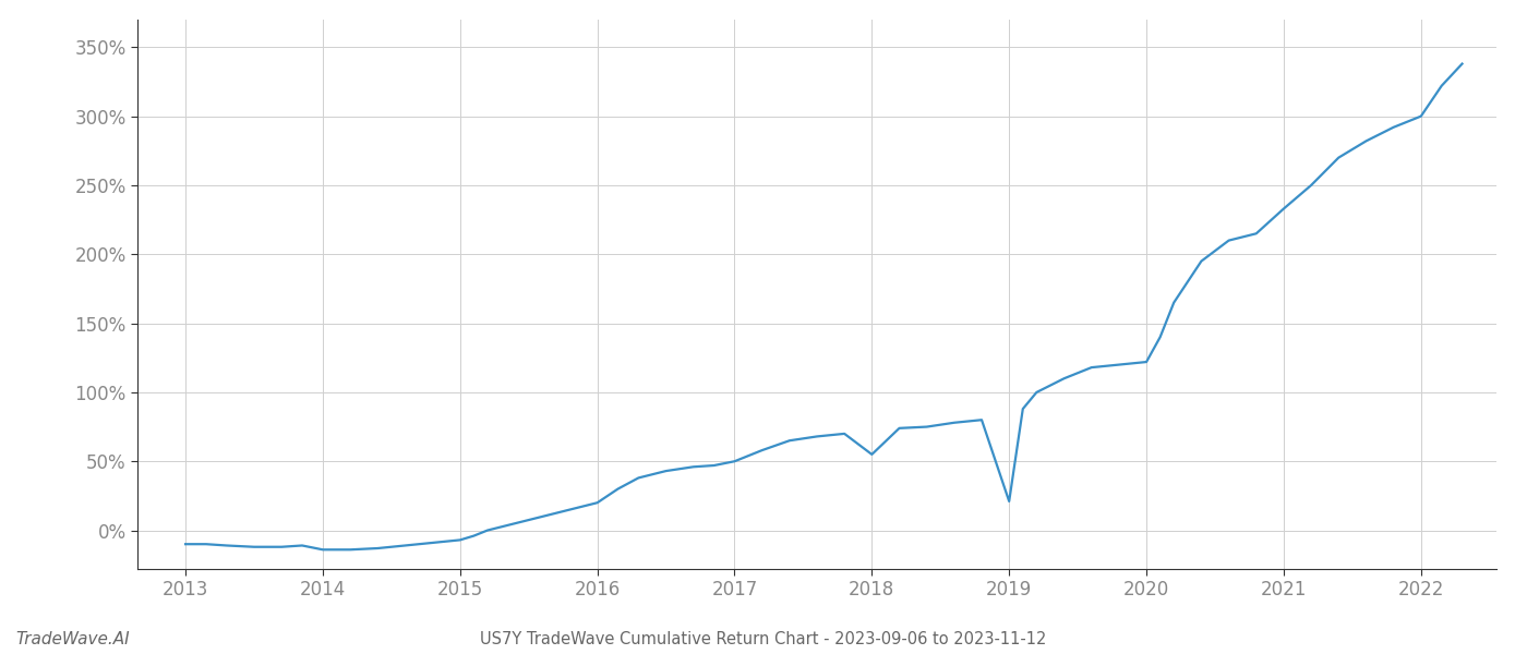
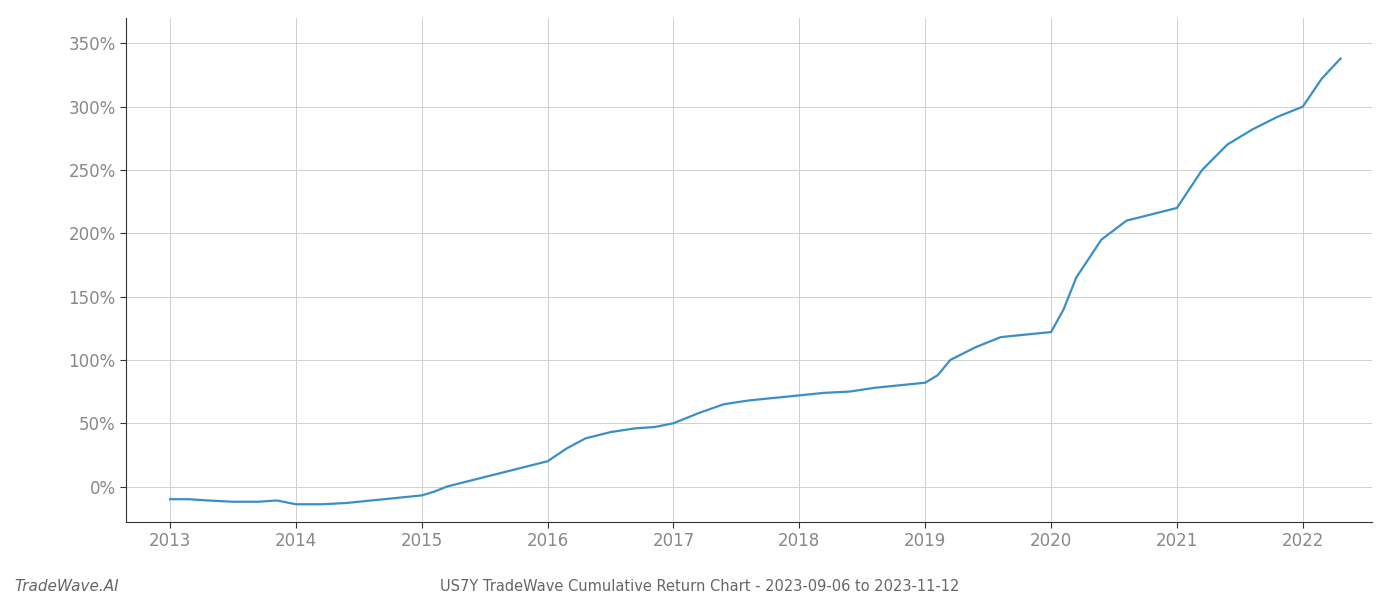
2018: 55% -> 72%
2019: 21% -> 82%
2021: 233% -> 220%
